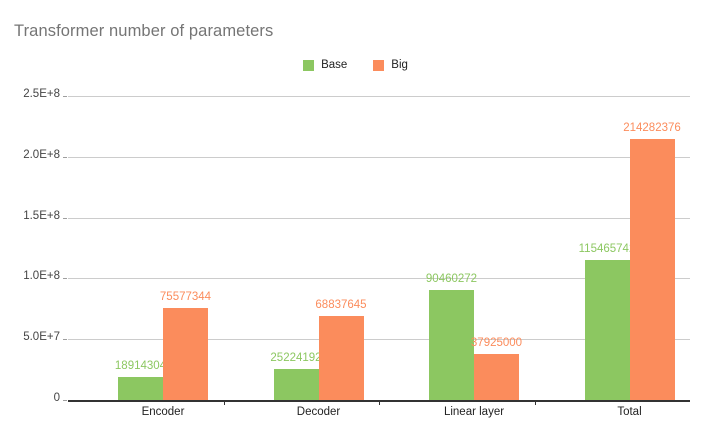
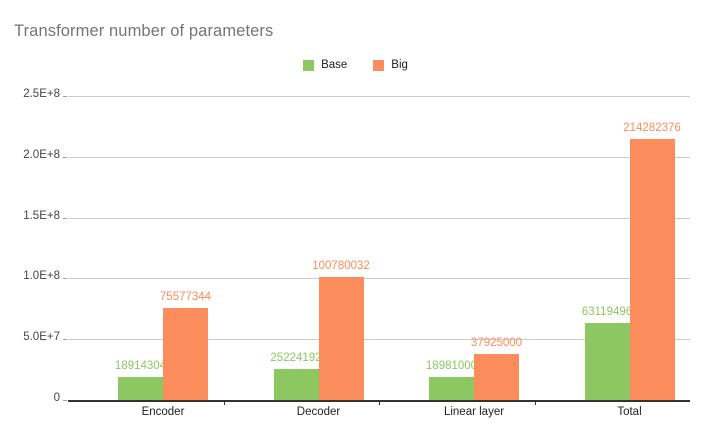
Big/Decoder: 68837645 -> 100780032
Base/Linear layer: 90460272 -> 18981000
Base/Total: 115465742 -> 63119496
